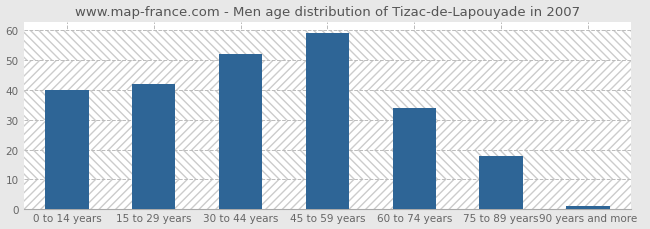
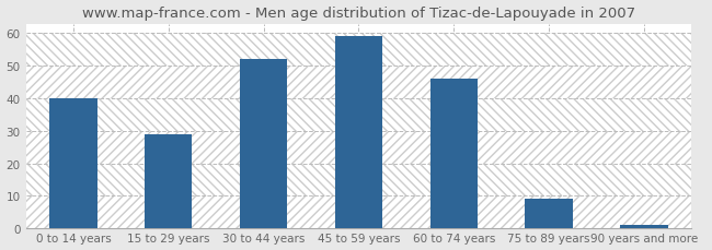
15 to 29 years: 42 -> 29
60 to 74 years: 34 -> 46
75 to 89 years: 18 -> 9
